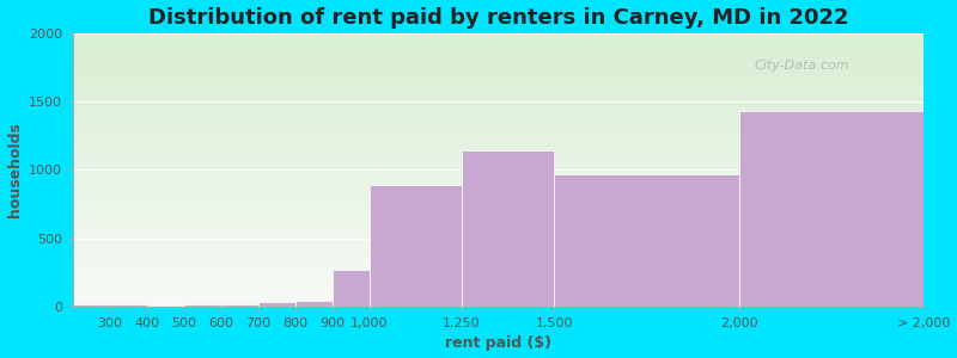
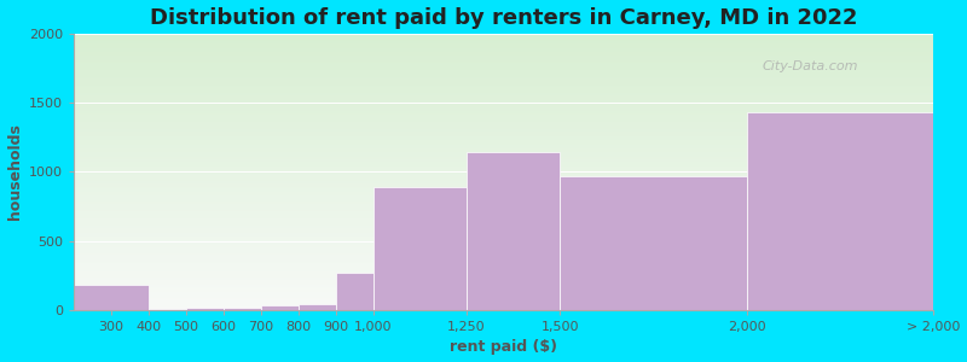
300: 20 -> 180
